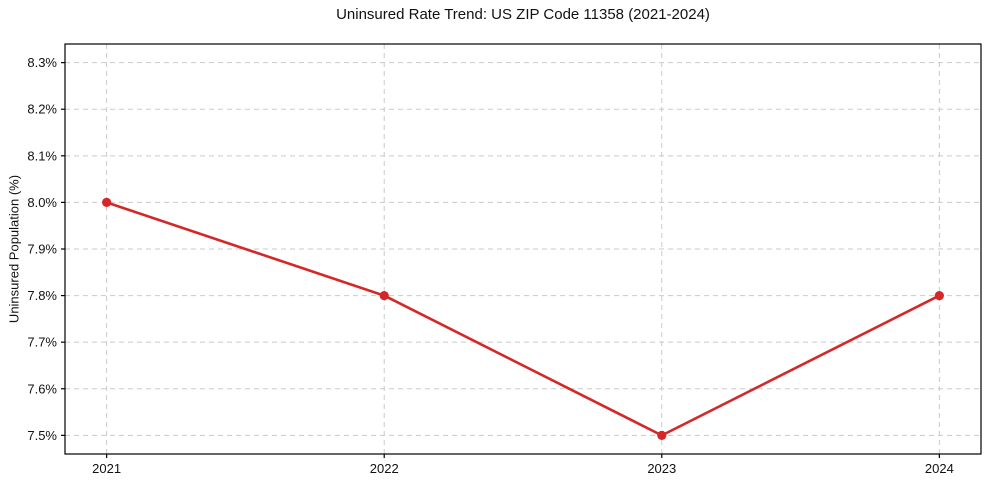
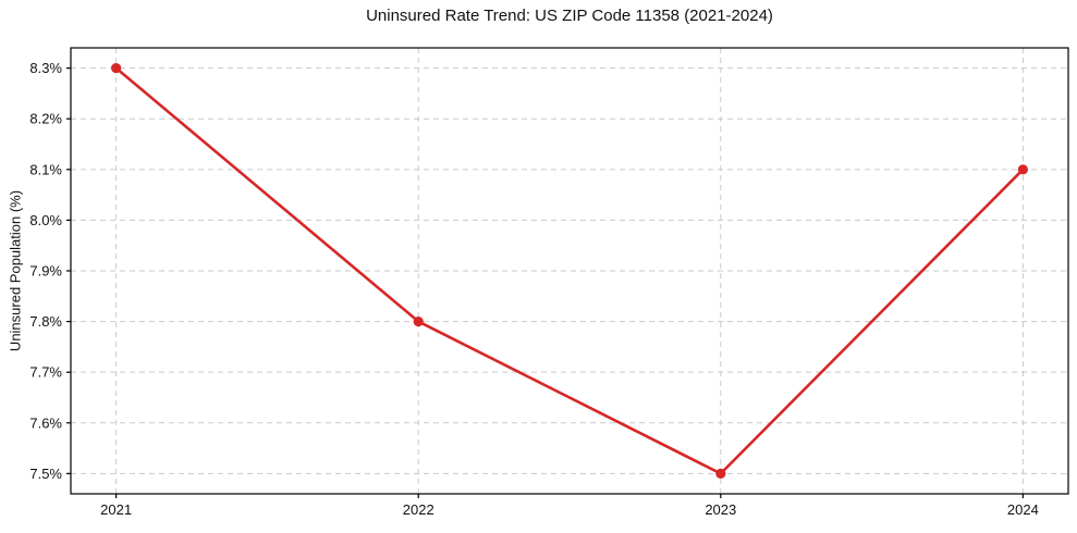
2021: 8.0% -> 8.3%
2024: 7.8% -> 8.1%
